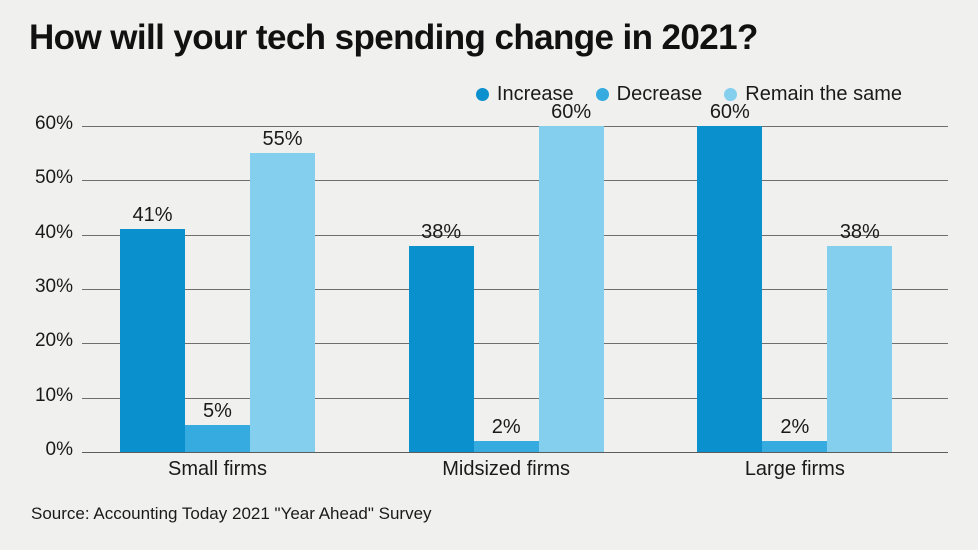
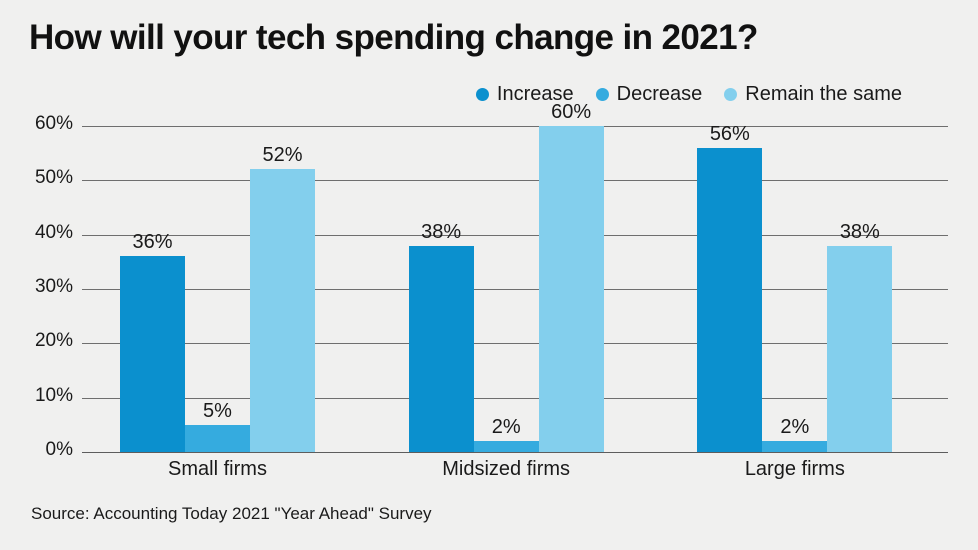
Increase/Small firms: 41% -> 36%
Remain the same/Small firms: 55% -> 52%
Increase/Large firms: 60% -> 56%
